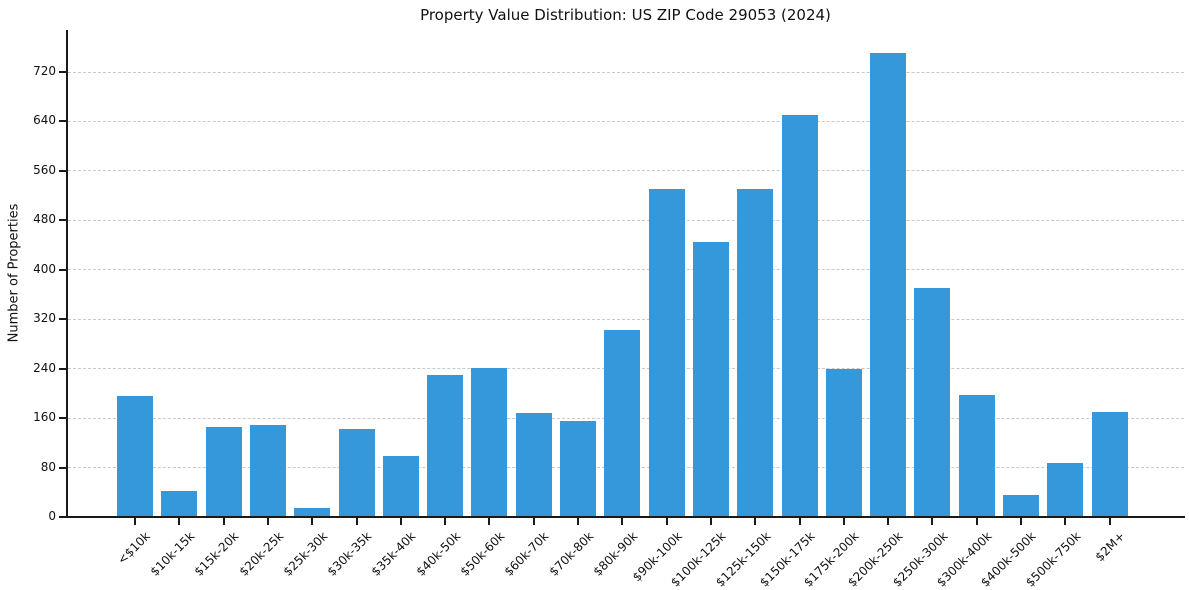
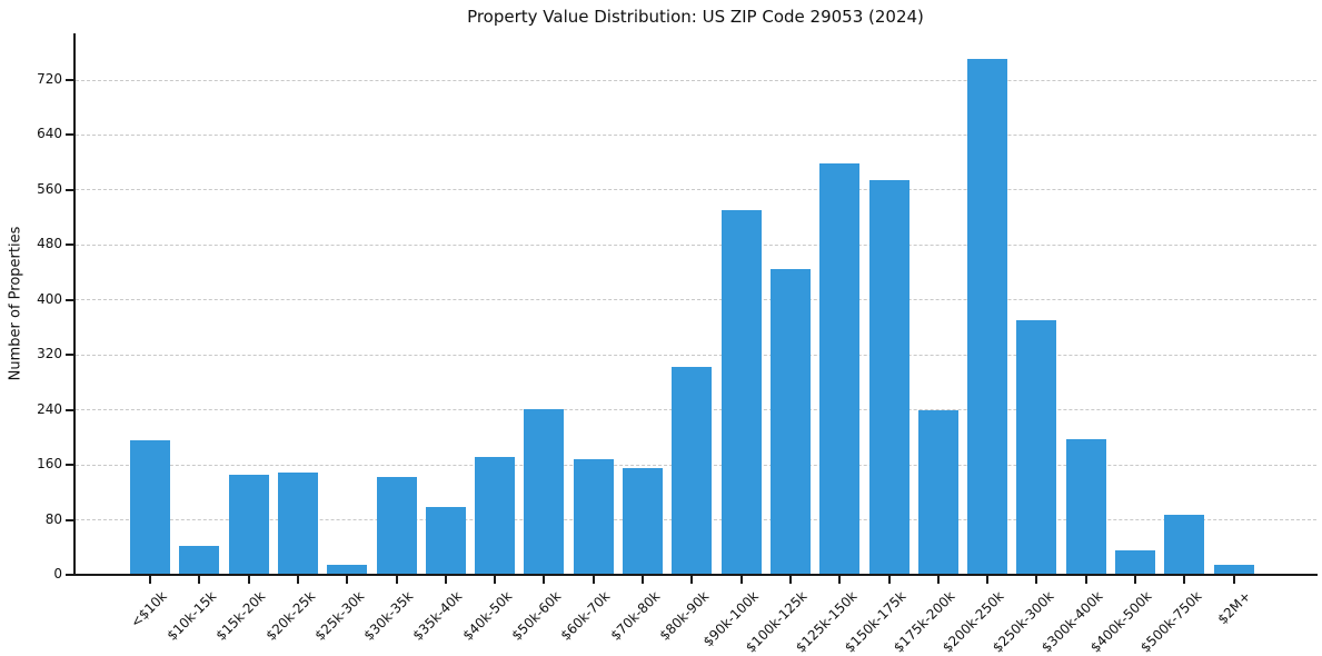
$40k-50k: 230 -> 170
$125k-150k: 530 -> 600
$150k-175k: 650 -> 580
$2M+: 170 -> 20
